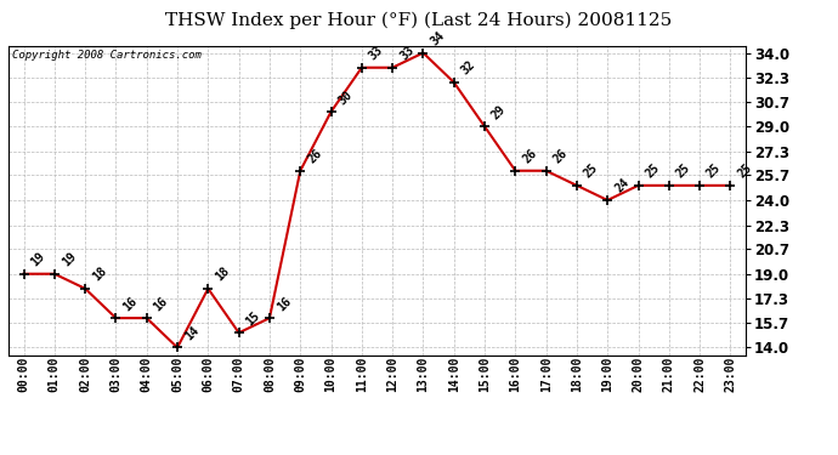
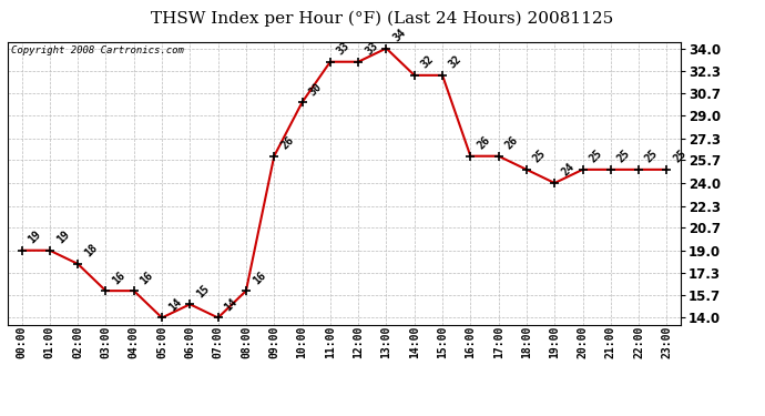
06:00: 18 -> 15
07:00: 15 -> 14
15:00: 29 -> 32
